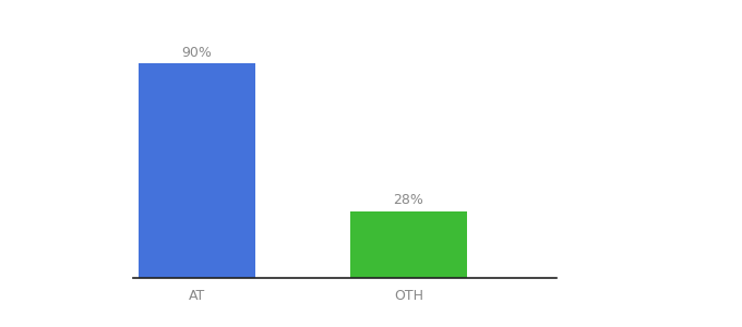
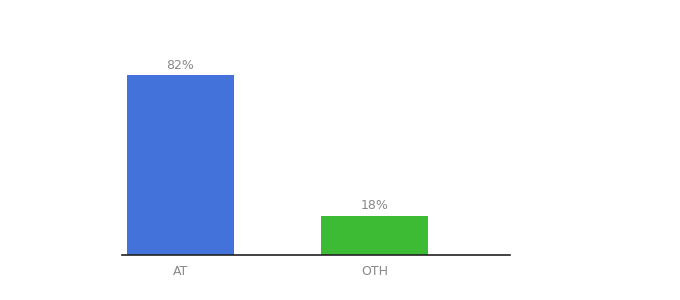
AT: 90% -> 82%
OTH: 28% -> 18%
